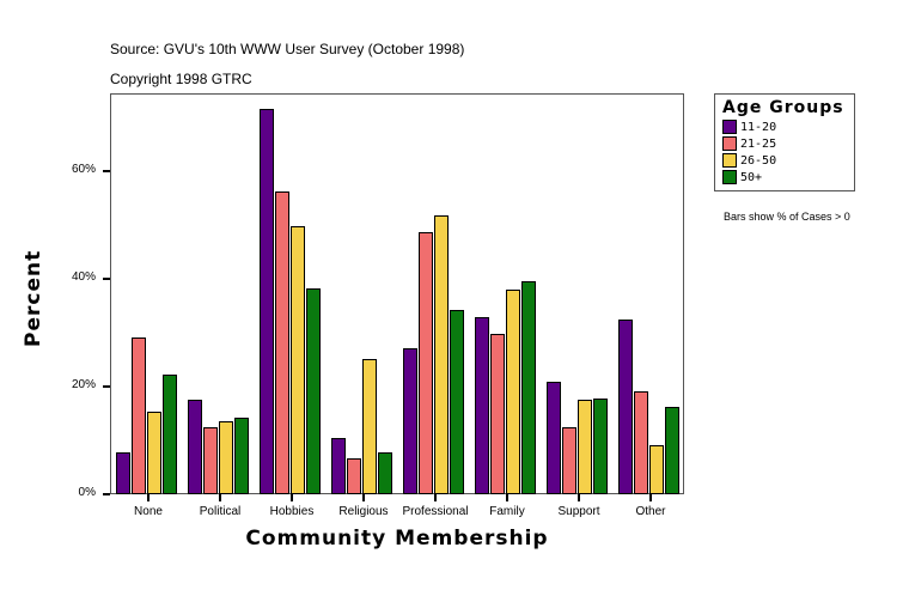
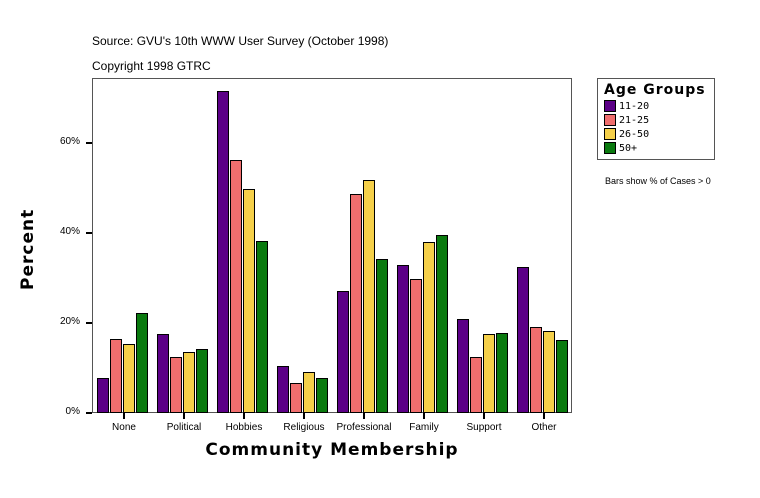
21-25/None: 29% -> 16%
26-50/Religious: 25% -> 9%
26-50/Other: 9% -> 18%
